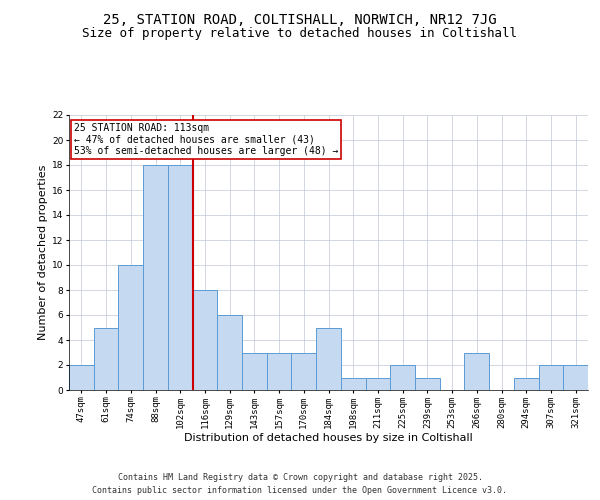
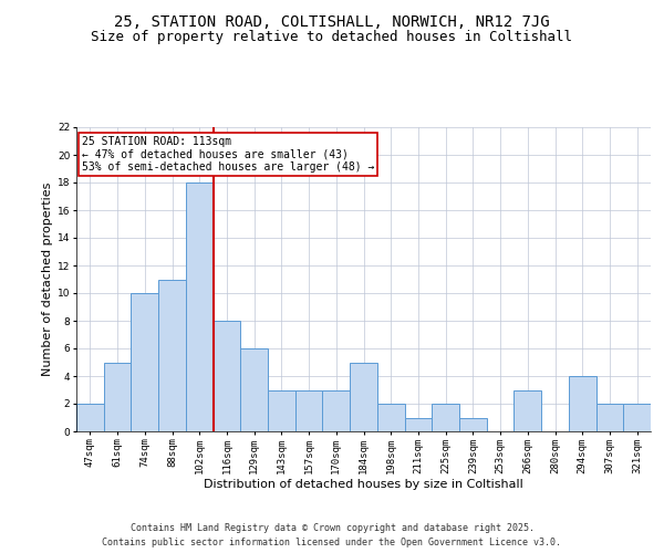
88sqm: 18 -> 11
198sqm: 1 -> 2
294sqm: 1 -> 4
